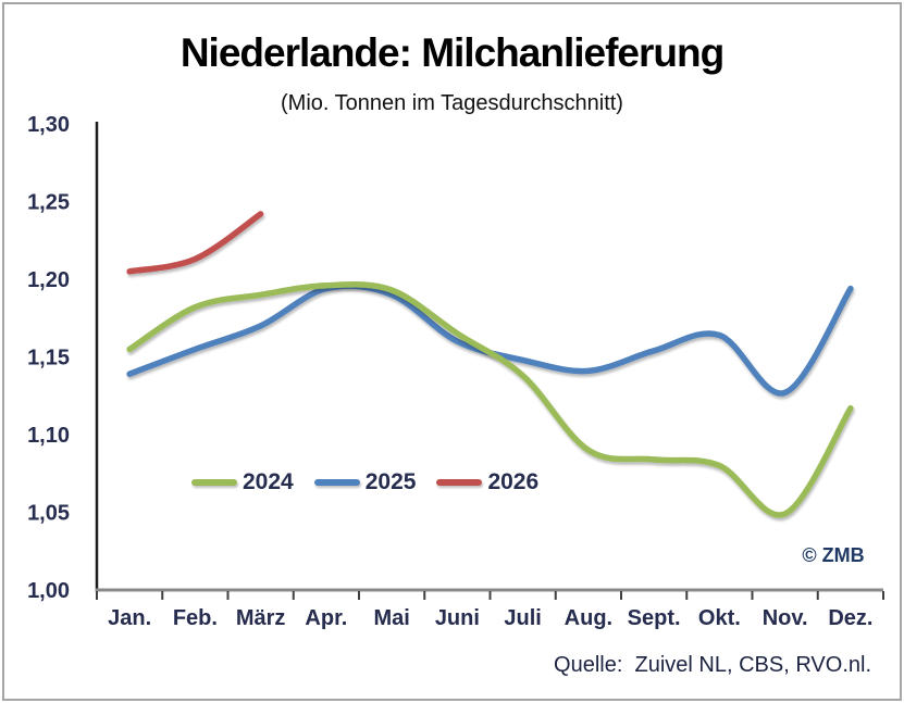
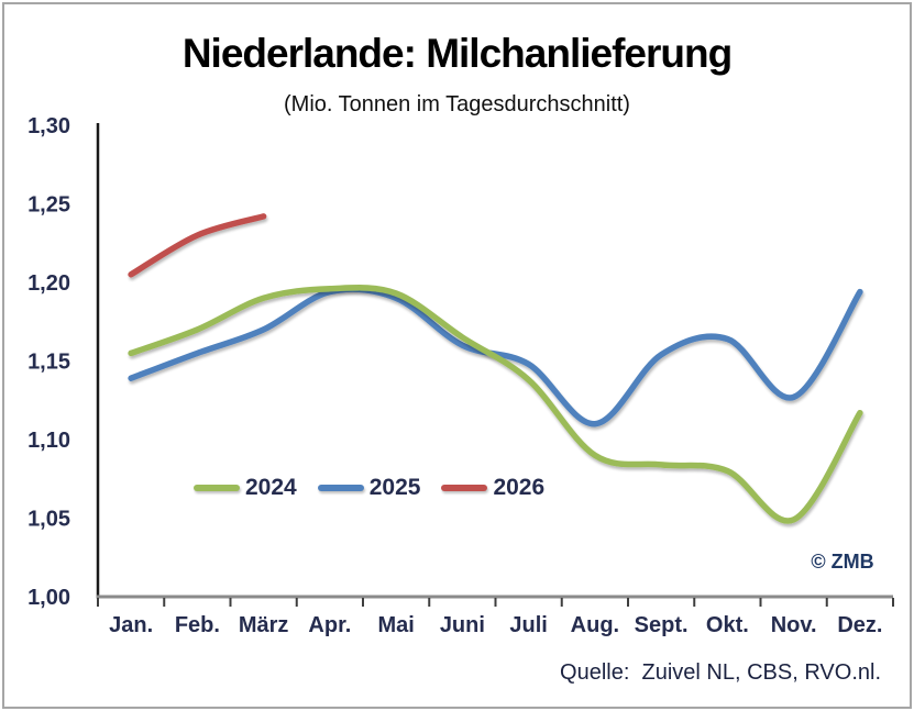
2024/Feb.: 1,18 -> 1,17
2026/Feb.: 1,21 -> 1,23
2025/Aug.: 1,14 -> 1,11
